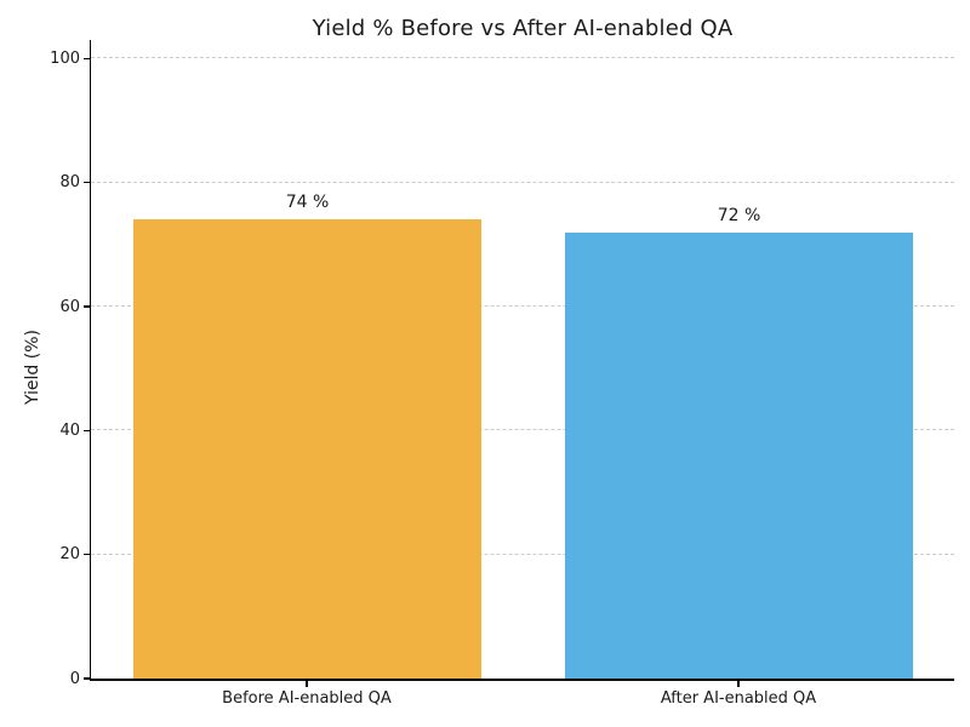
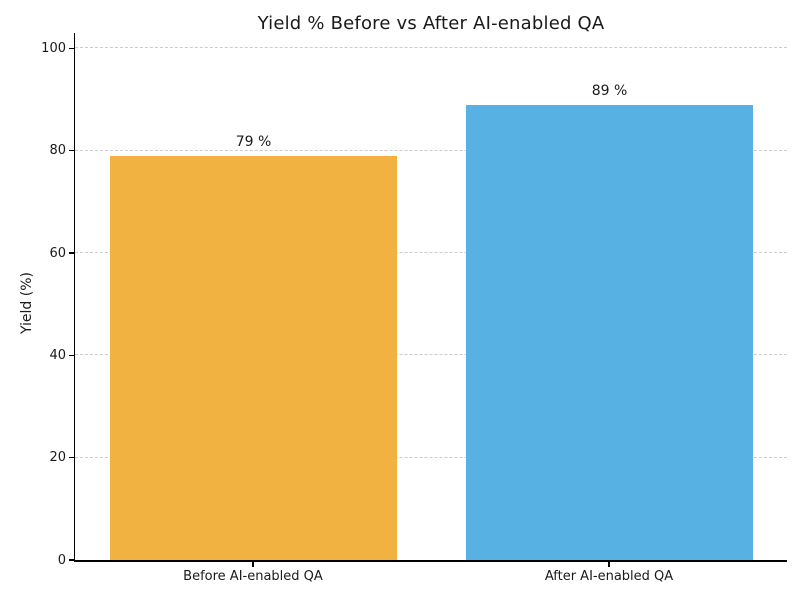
Before AI-enabled QA: 74 -> 79
After AI-enabled QA: 72 -> 89
